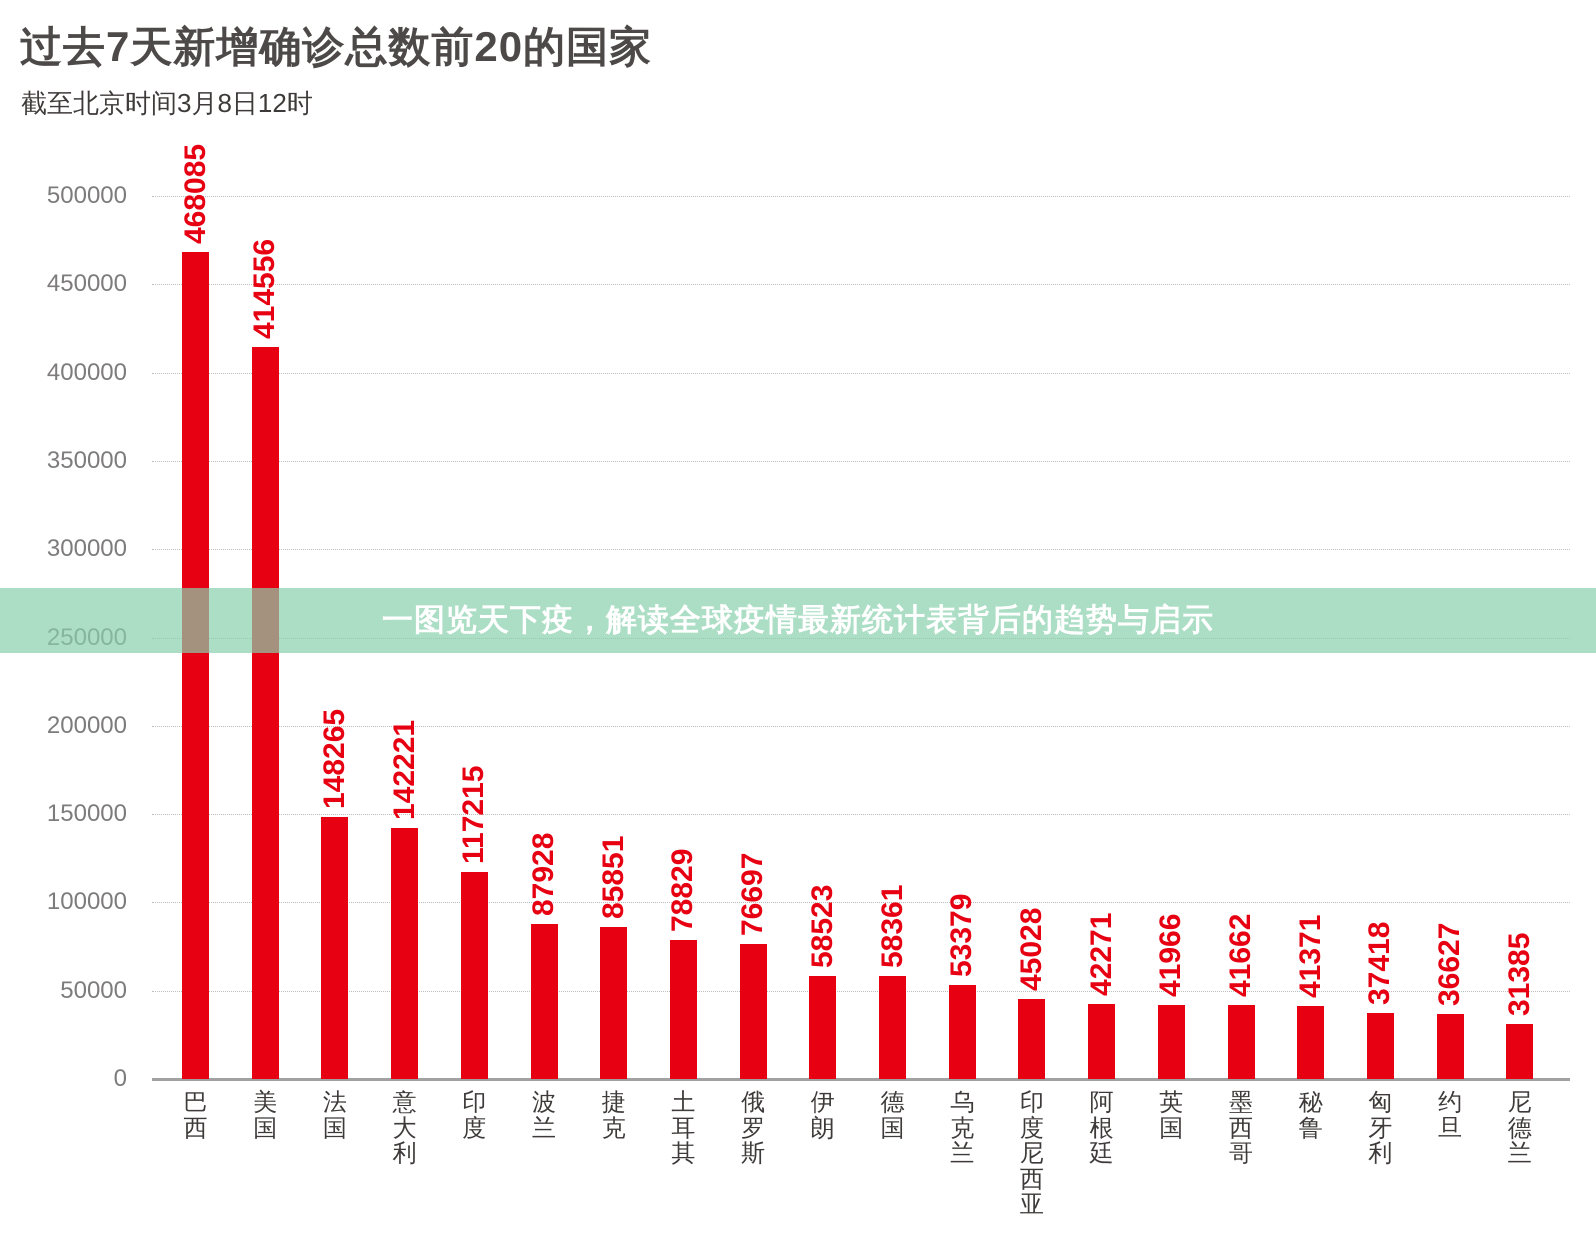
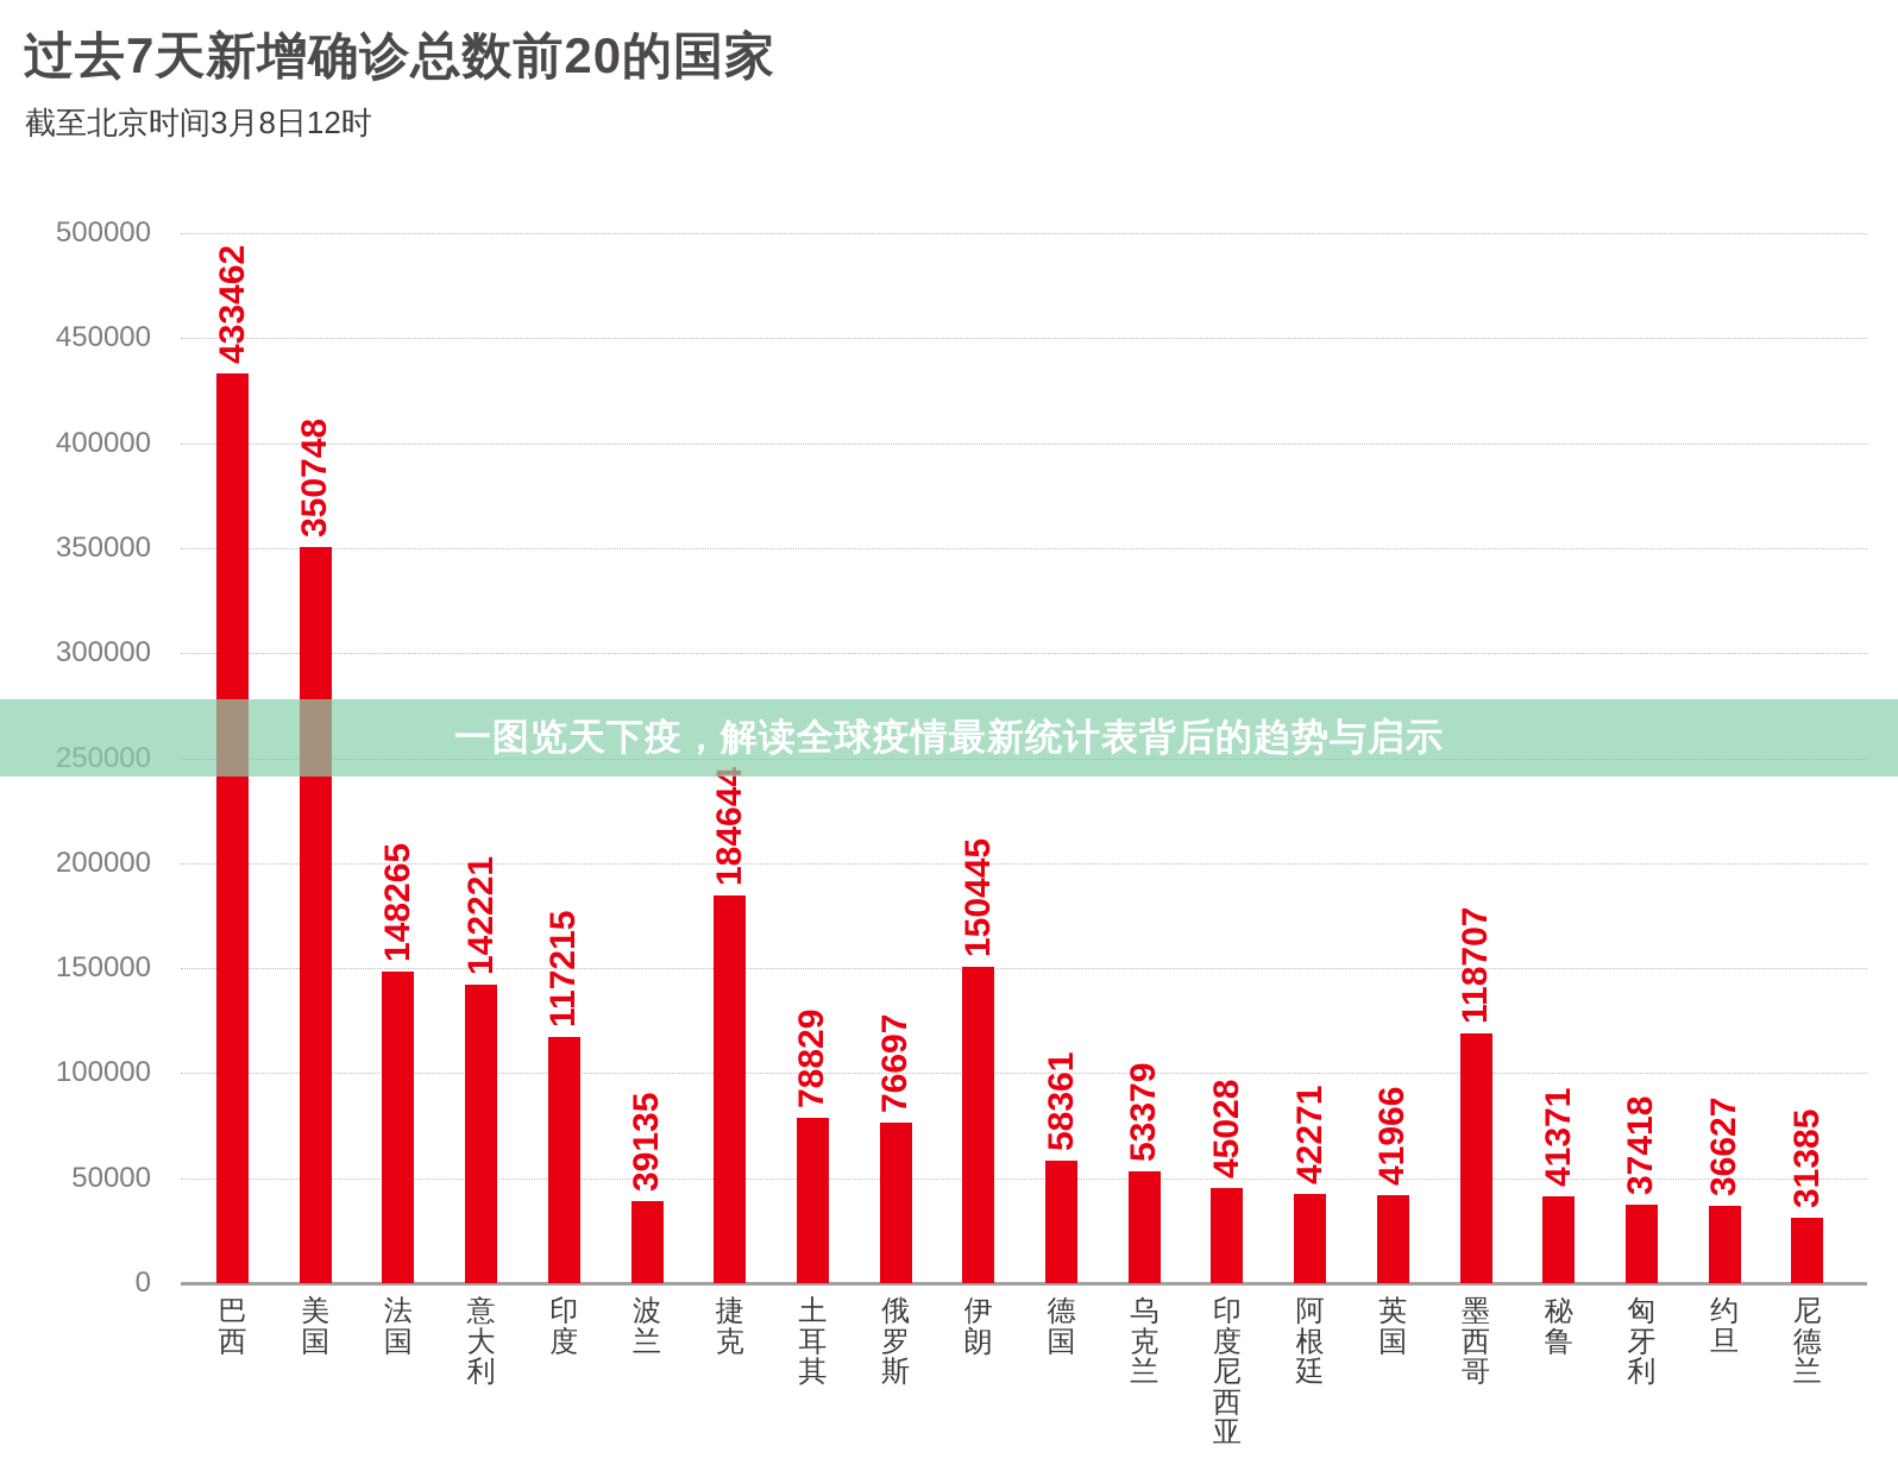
巴西: 468085 -> 433462
美国: 414556 -> 350748
波兰: 87928 -> 39135
捷克: 85851 -> 184644
伊朗: 58523 -> 150445
墨西哥: 41662 -> 118707
